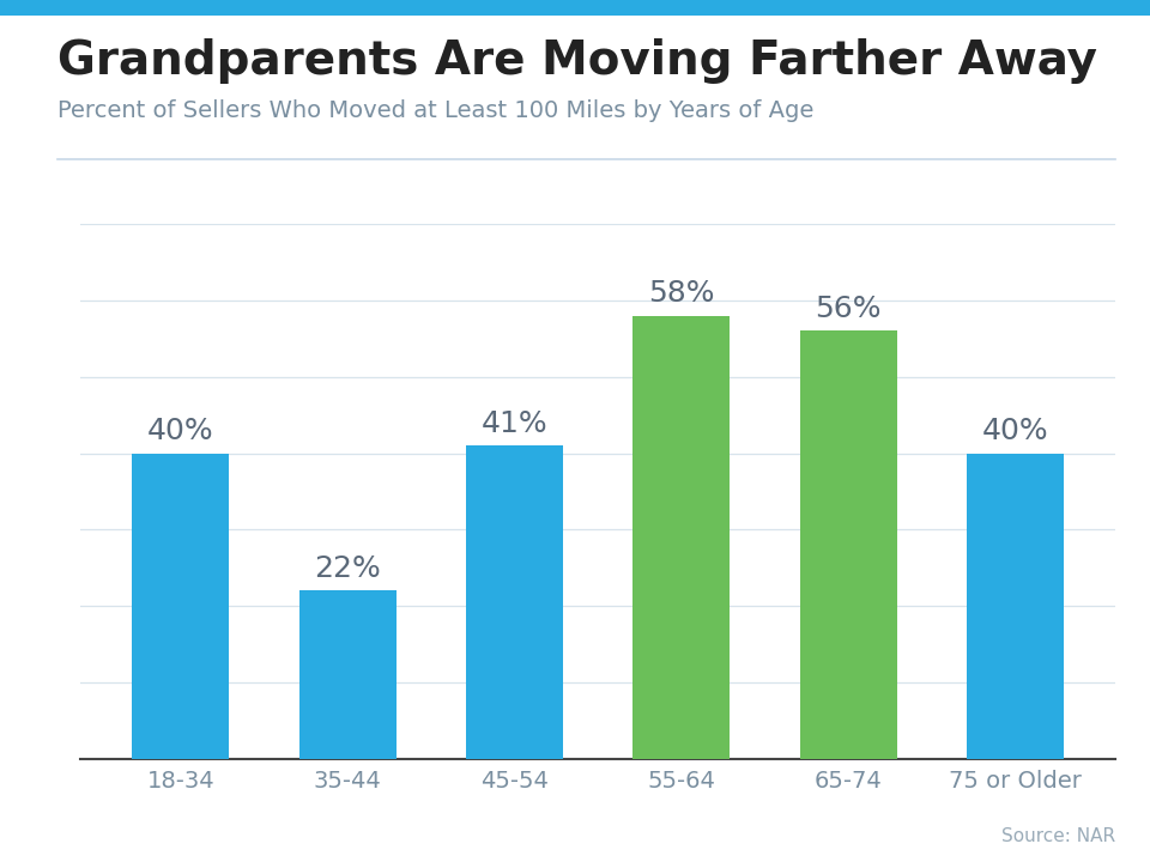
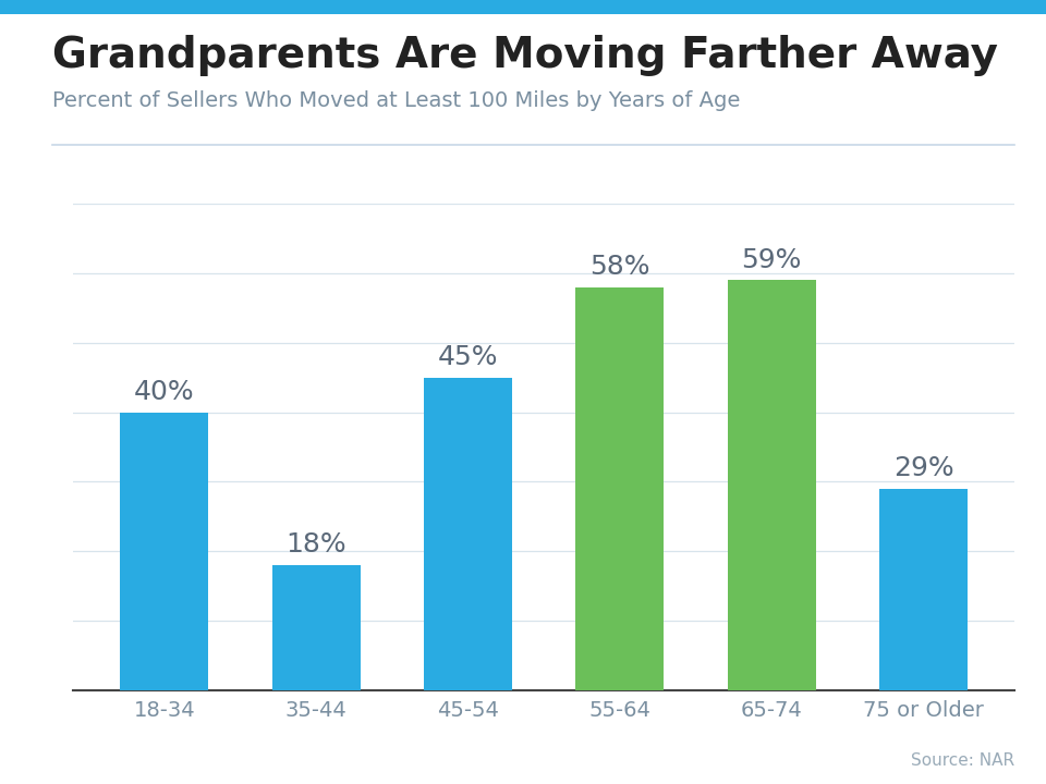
35-44: 22% -> 18%
45-54: 41% -> 45%
65-74: 56% -> 59%
75 or Older: 40% -> 29%
